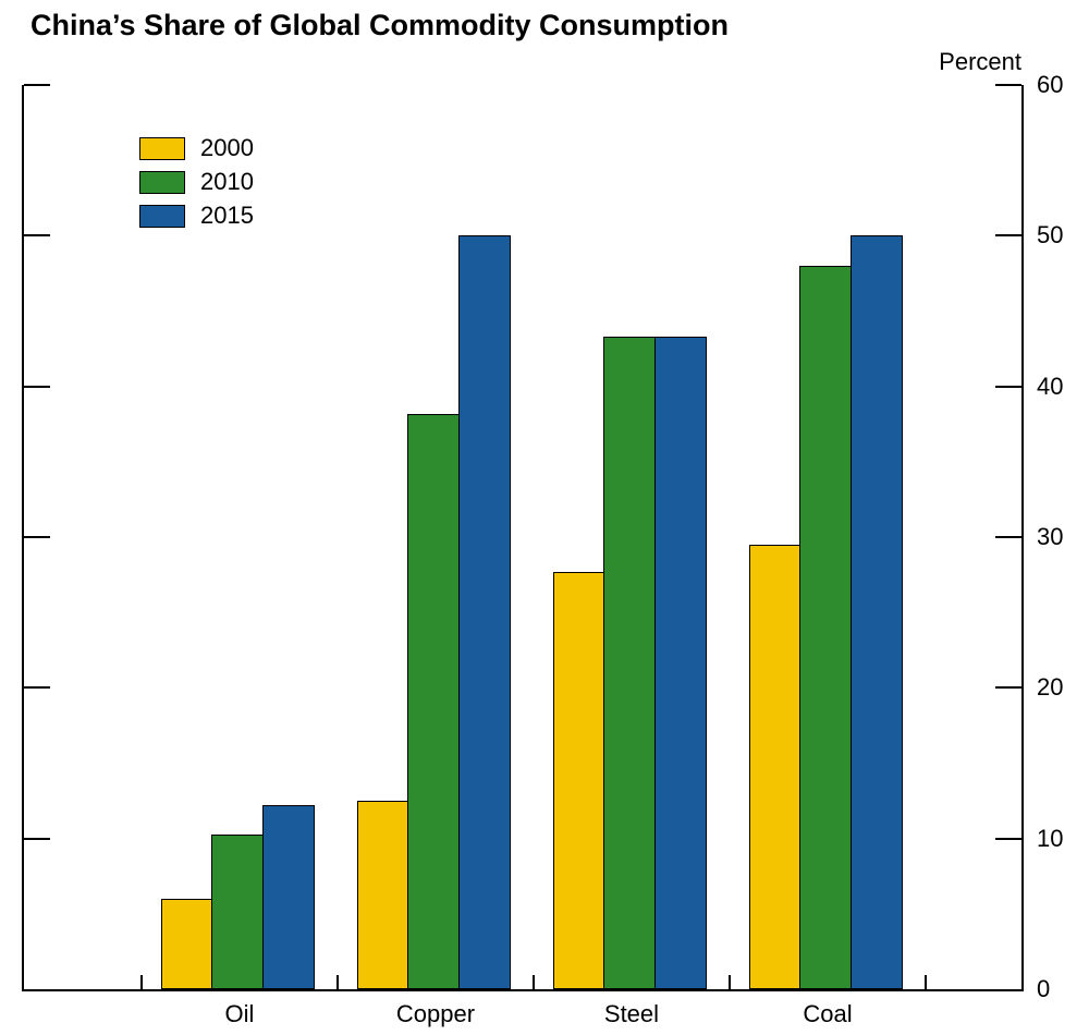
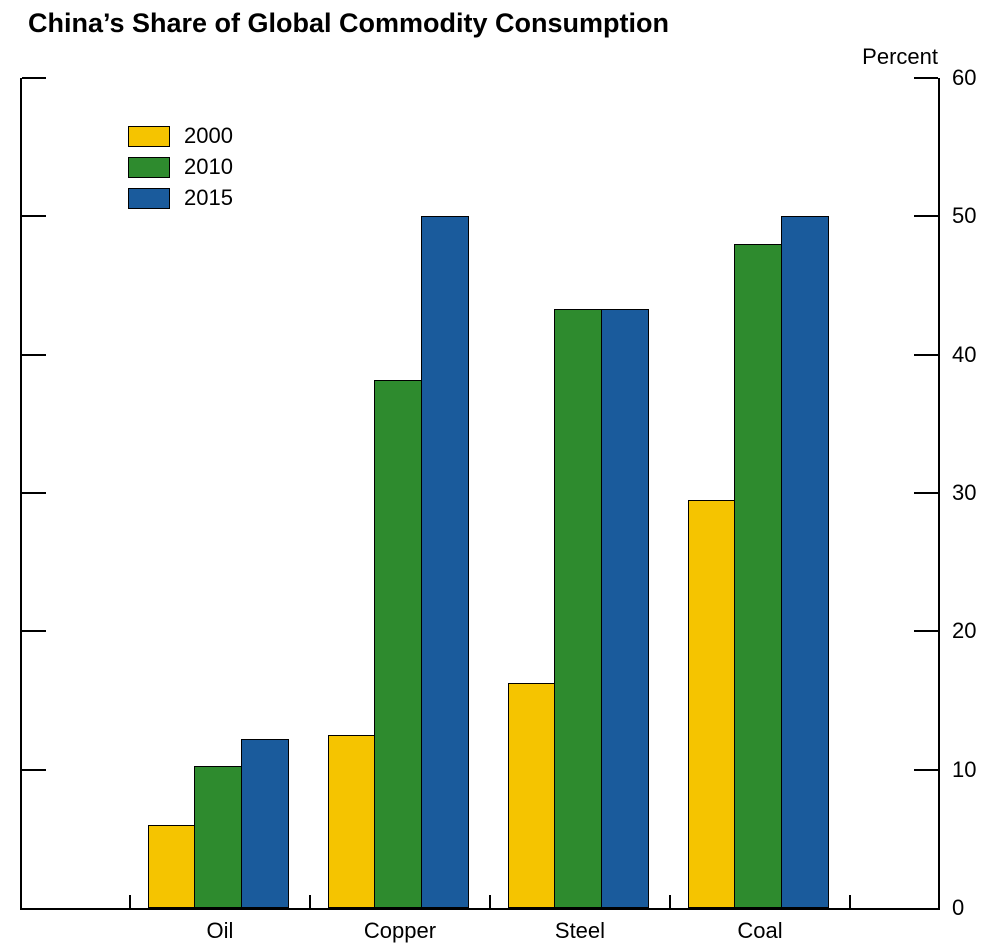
2000/Steel: 27.7 -> 16.3
